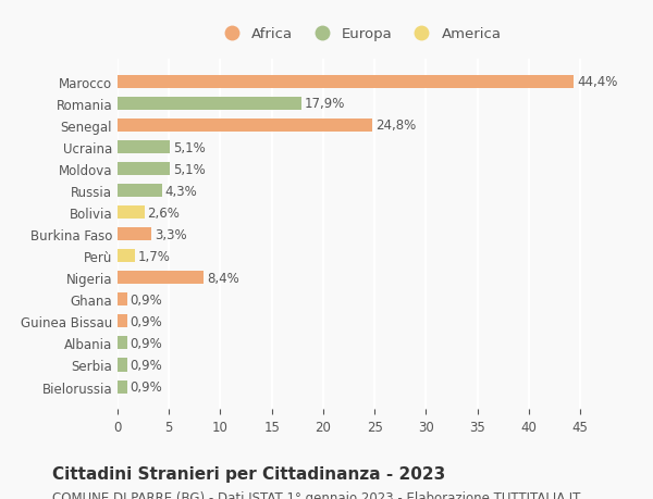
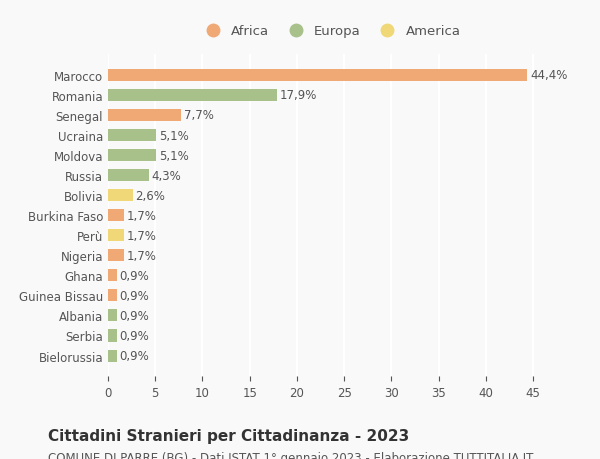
Senegal: 24,8% -> 7,7%
Burkina Faso: 3,3% -> 1,7%
Nigeria: 8,4% -> 1,7%
